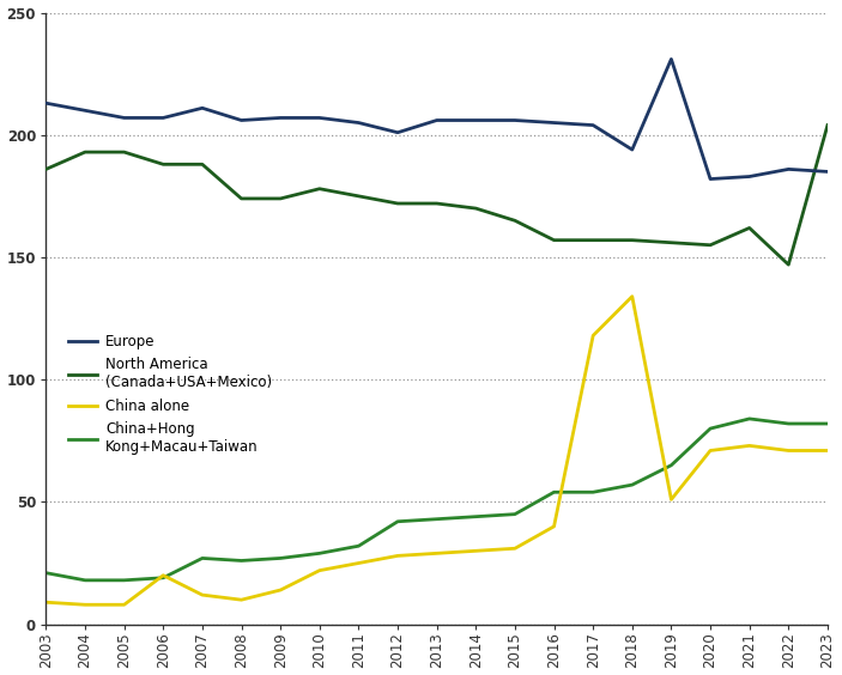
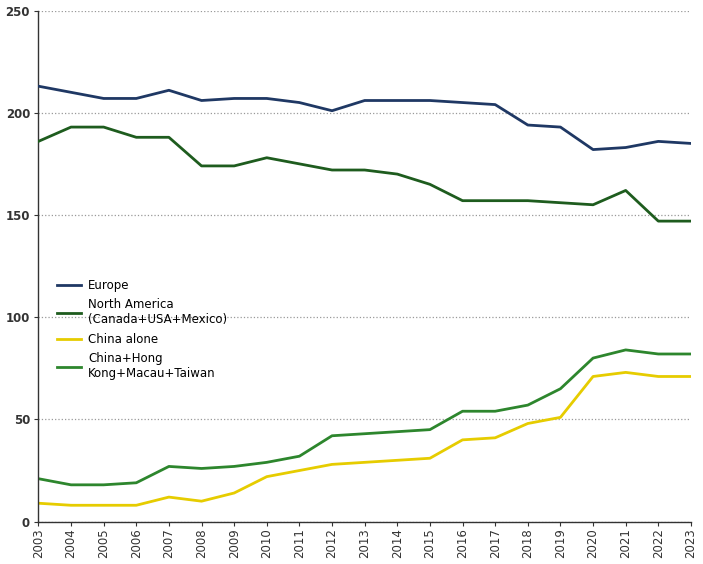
China alone/2006: 20 -> 8
China alone/2017: 118 -> 41
China alone/2018: 134 -> 48
Europe/2019: 231 -> 193
North America (Canada+USA+Mexico)/2023: 204 -> 147
